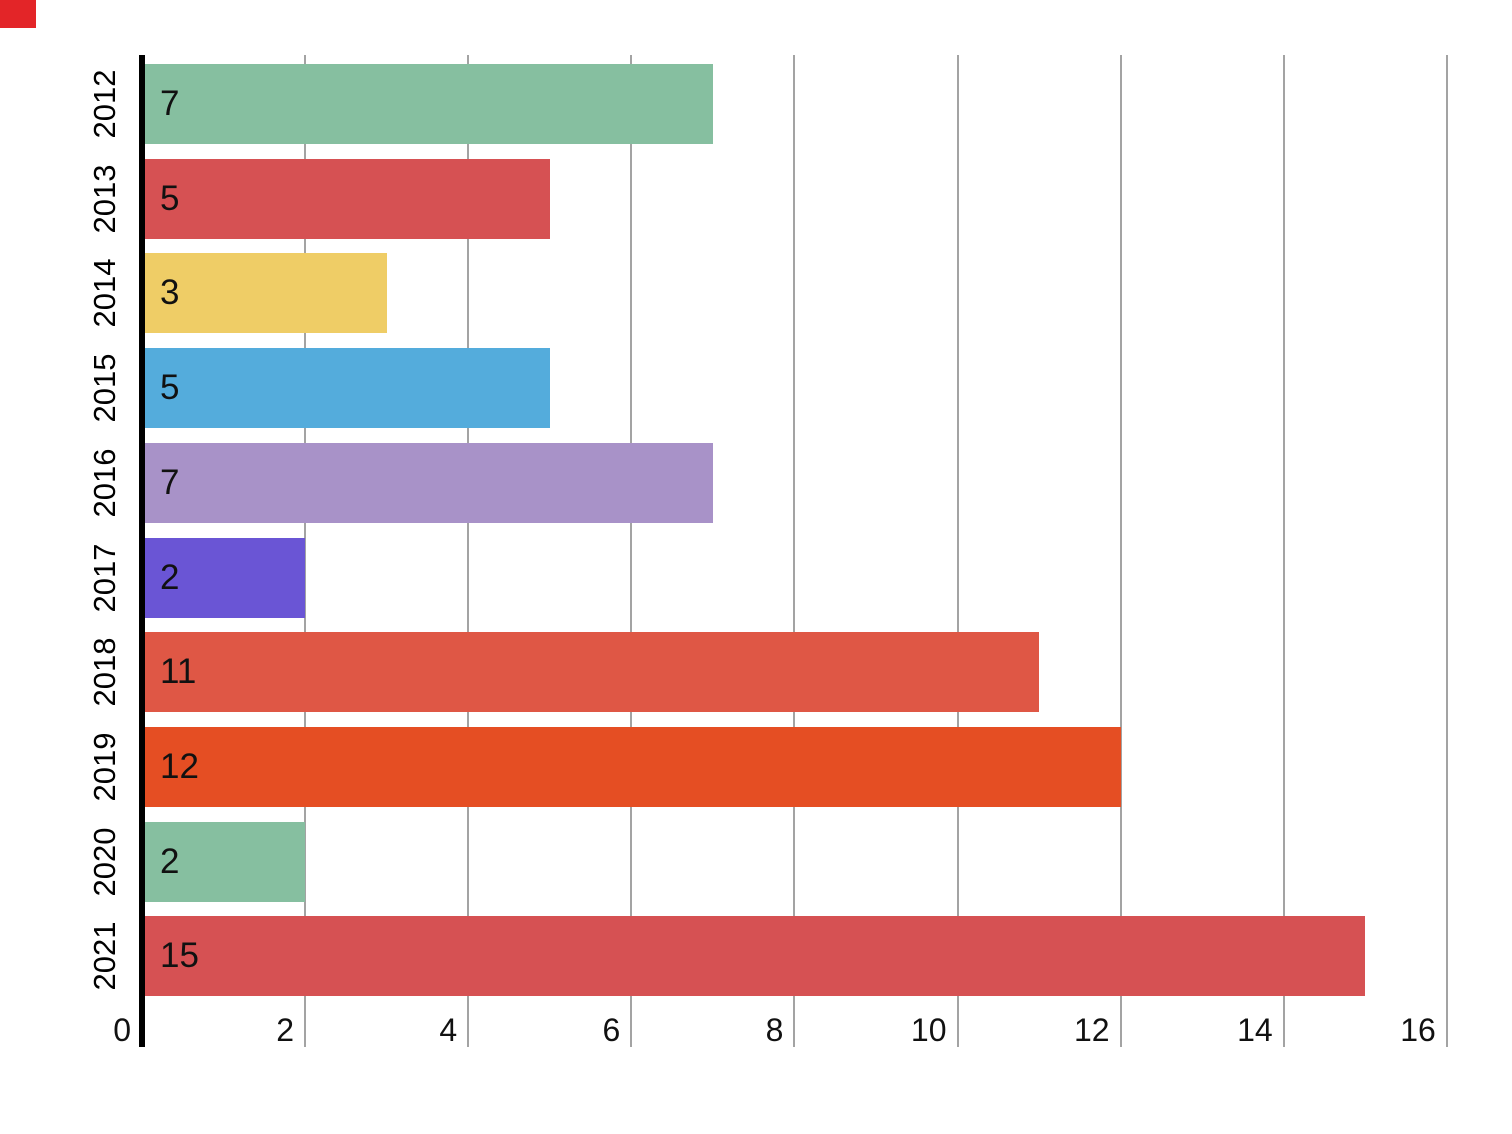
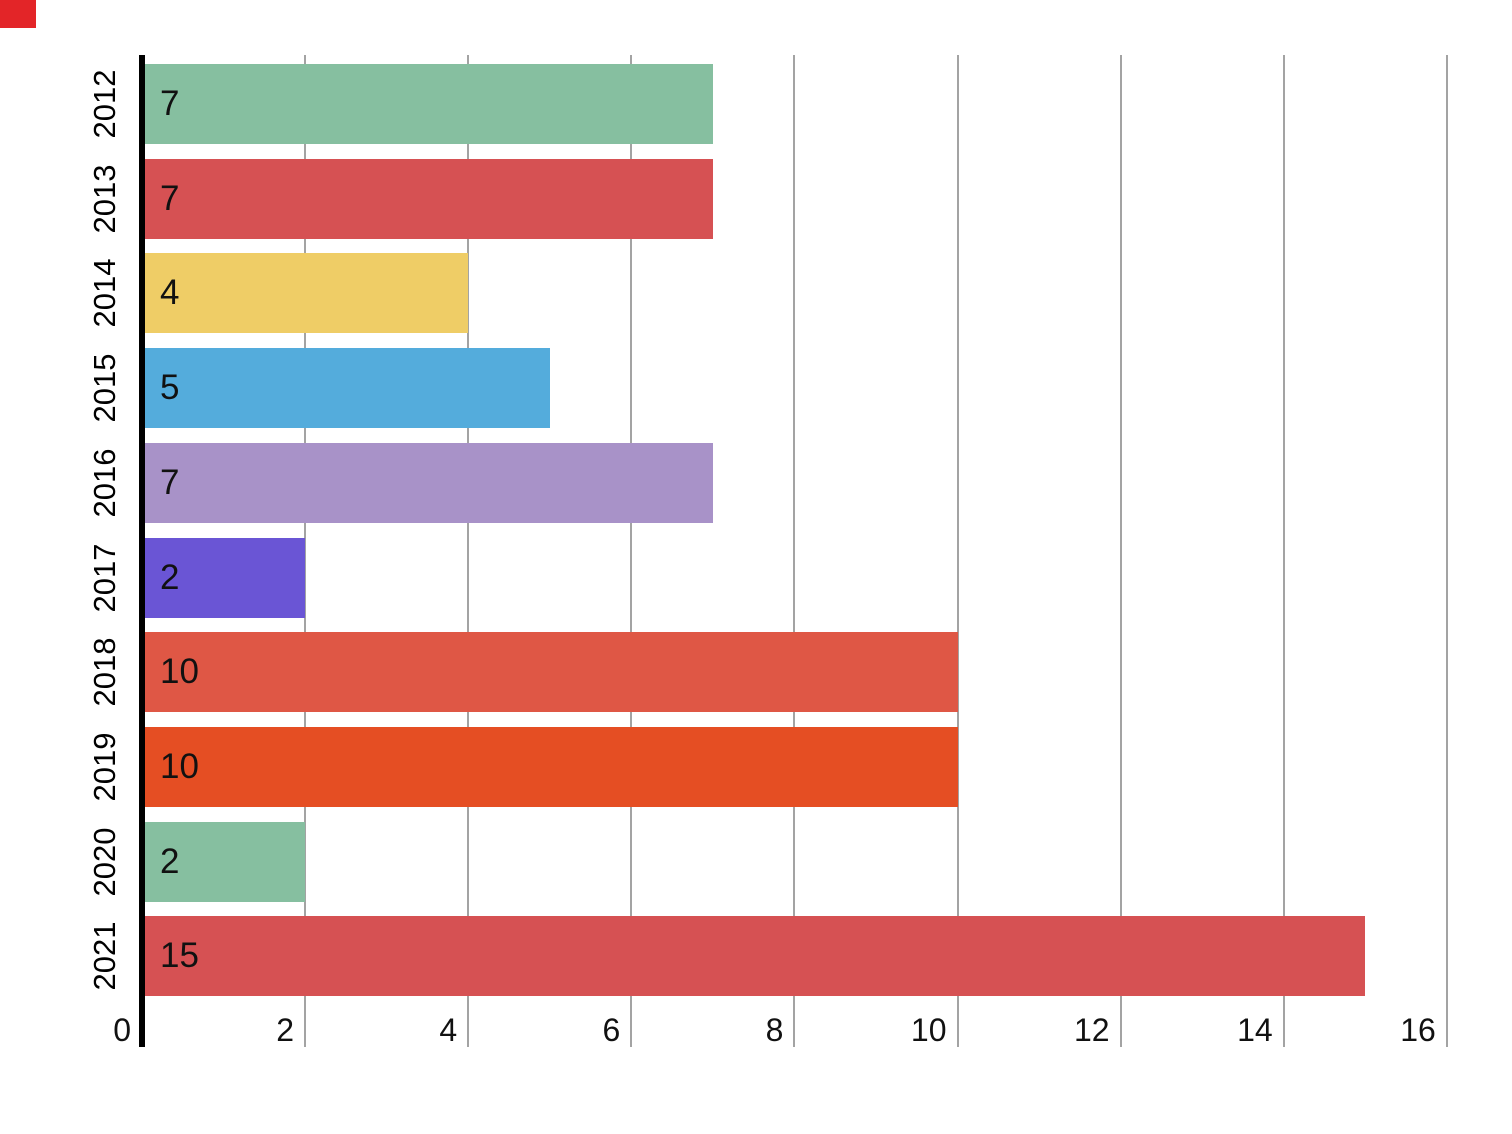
2013: 5 -> 7
2014: 3 -> 4
2018: 11 -> 10
2019: 12 -> 10
